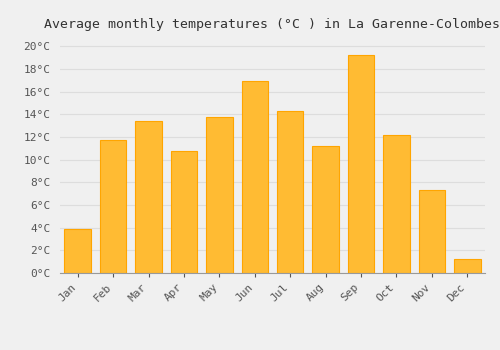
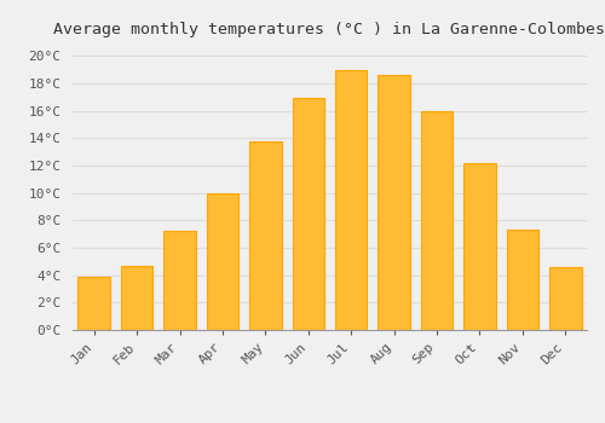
Feb: 11.7°C -> 4.7°C
Mar: 13.4°C -> 7.2°C
Apr: 10.8°C -> 10.0°C
Jul: 14.3°C -> 19.0°C
Aug: 11.2°C -> 18.6°C
Sep: 19.2°C -> 16.0°C
Dec: 1.2°C -> 4.6°C
